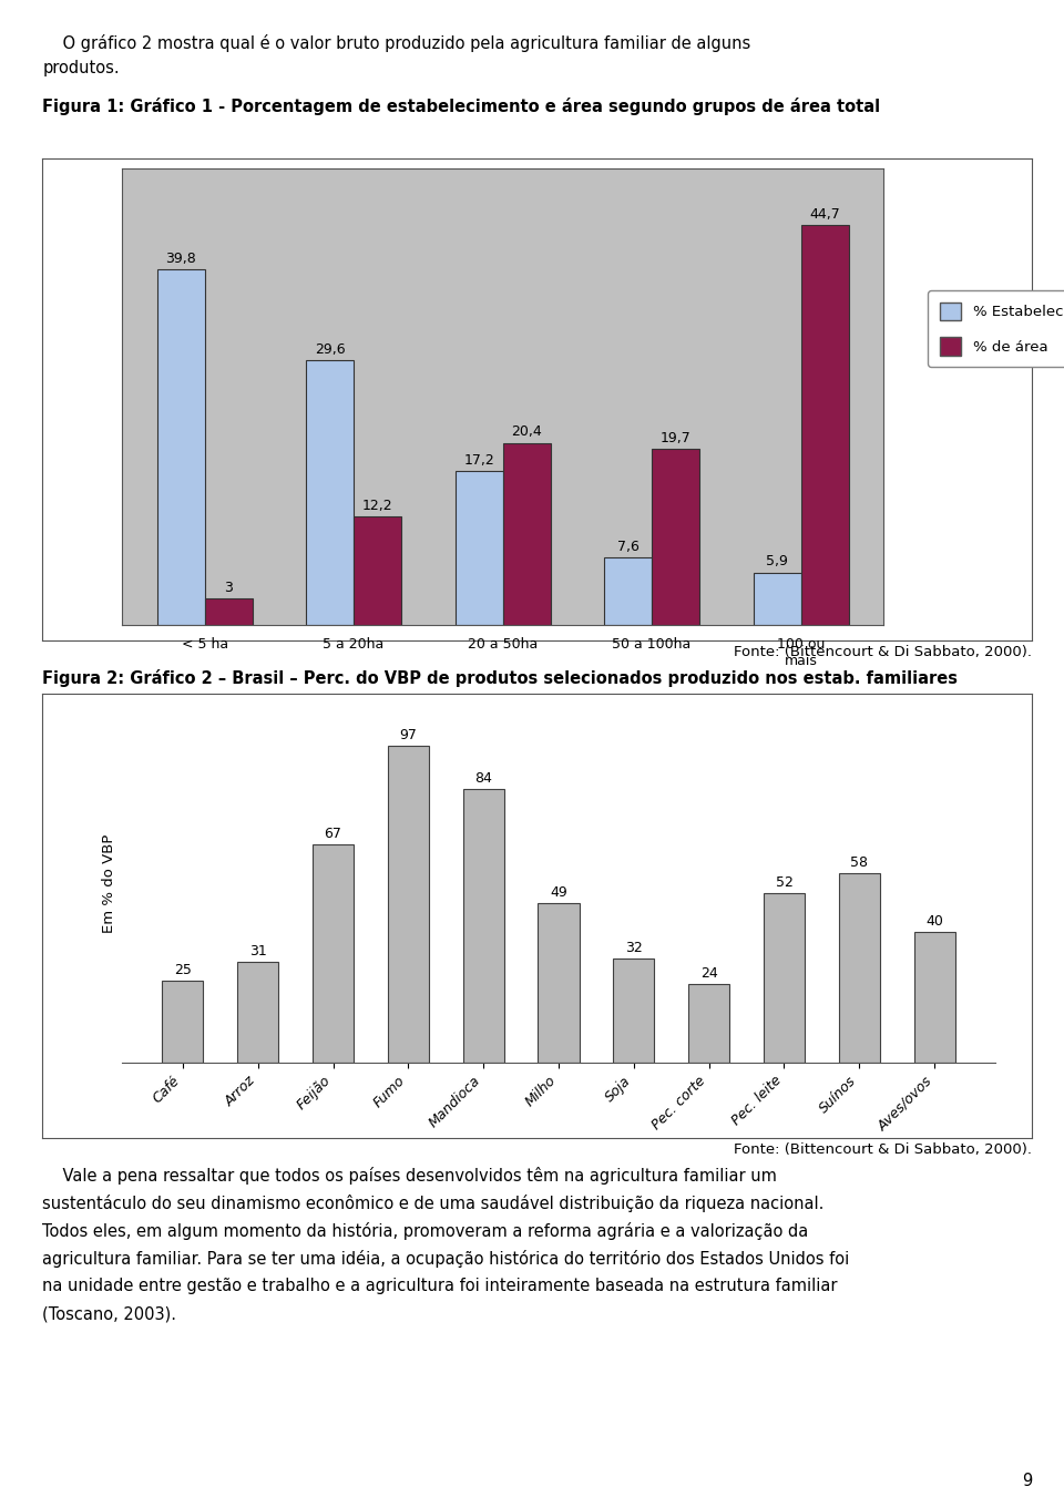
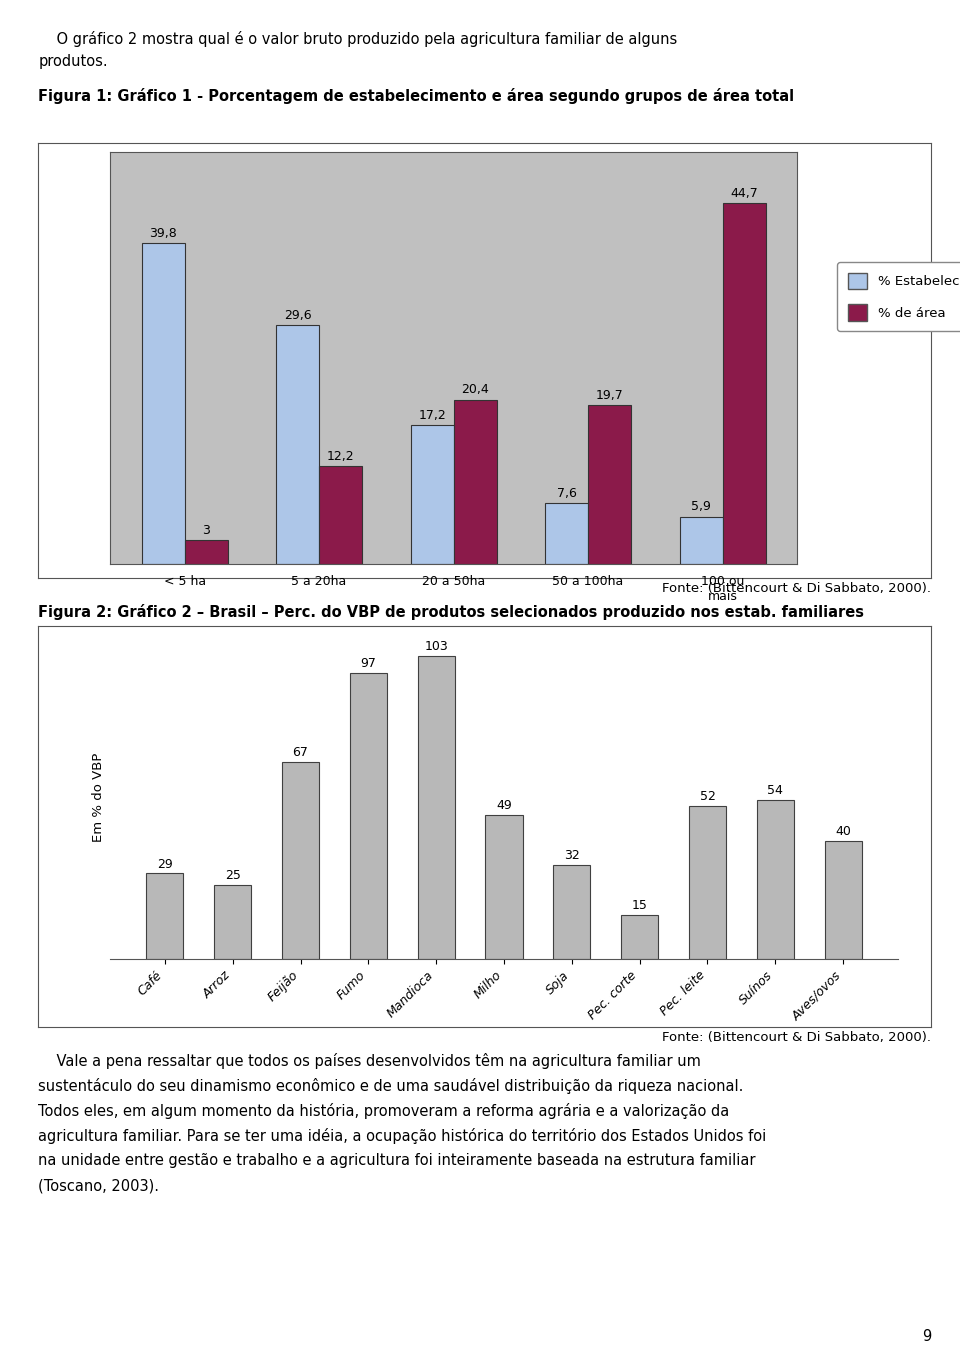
Café: 25 -> 29
Arroz: 31 -> 25
Mandioca: 84 -> 103
Pec. corte: 24 -> 15
Suínos: 58 -> 54
